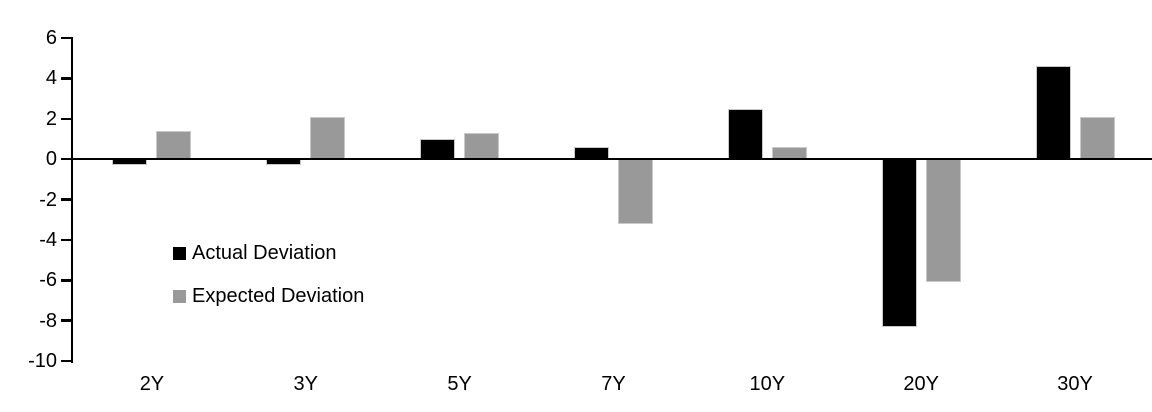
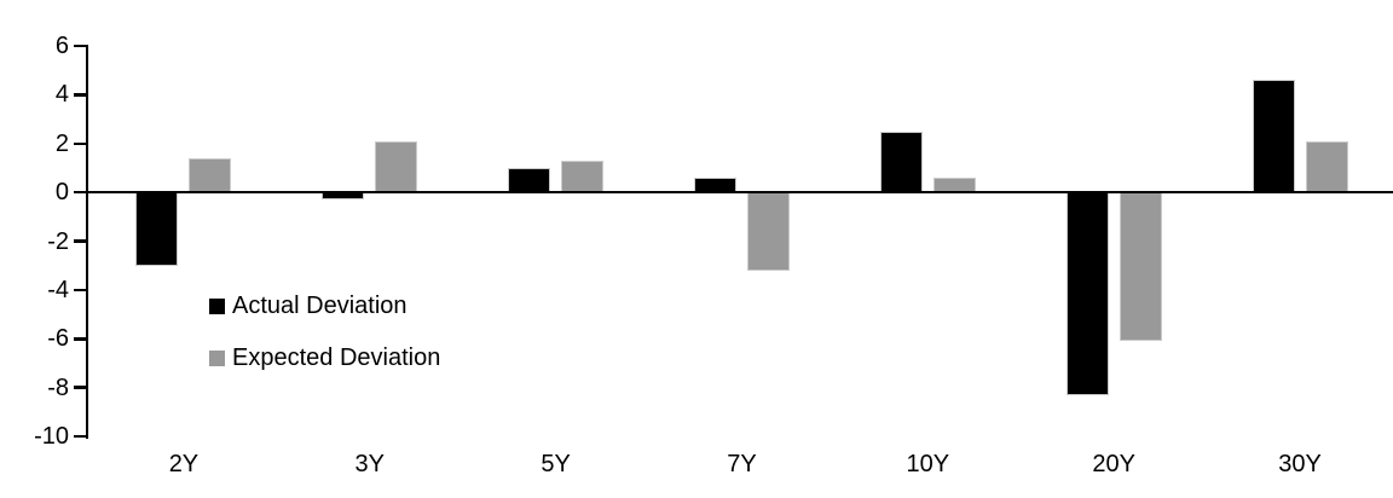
Actual Deviation/2Y: -0.3 -> -3.0
